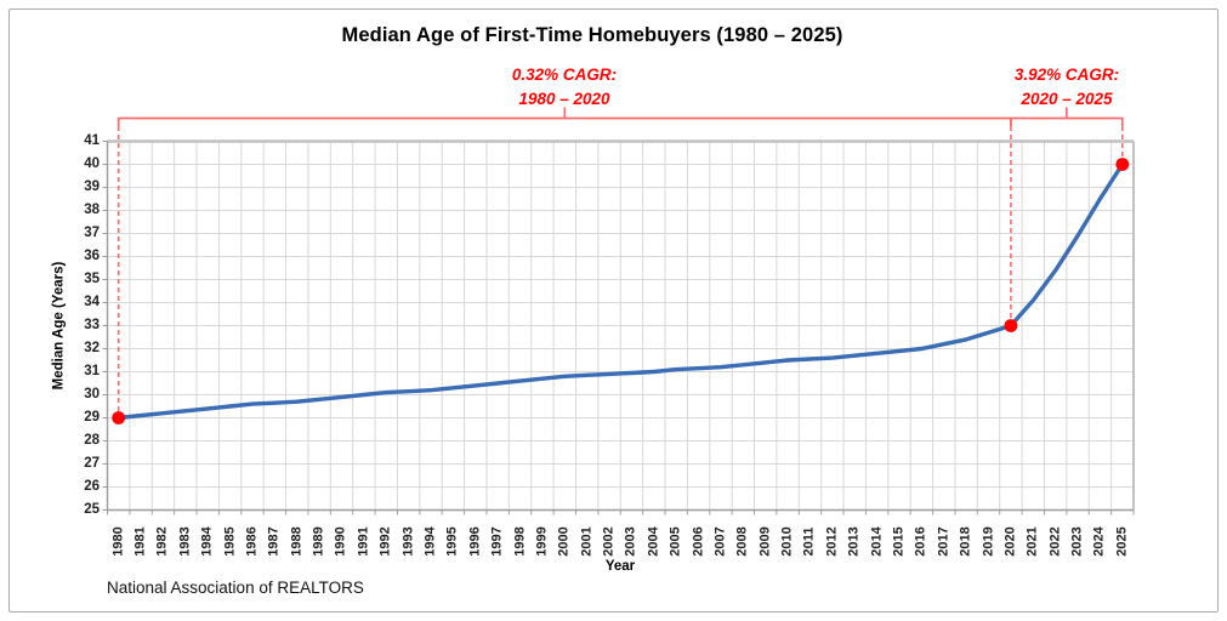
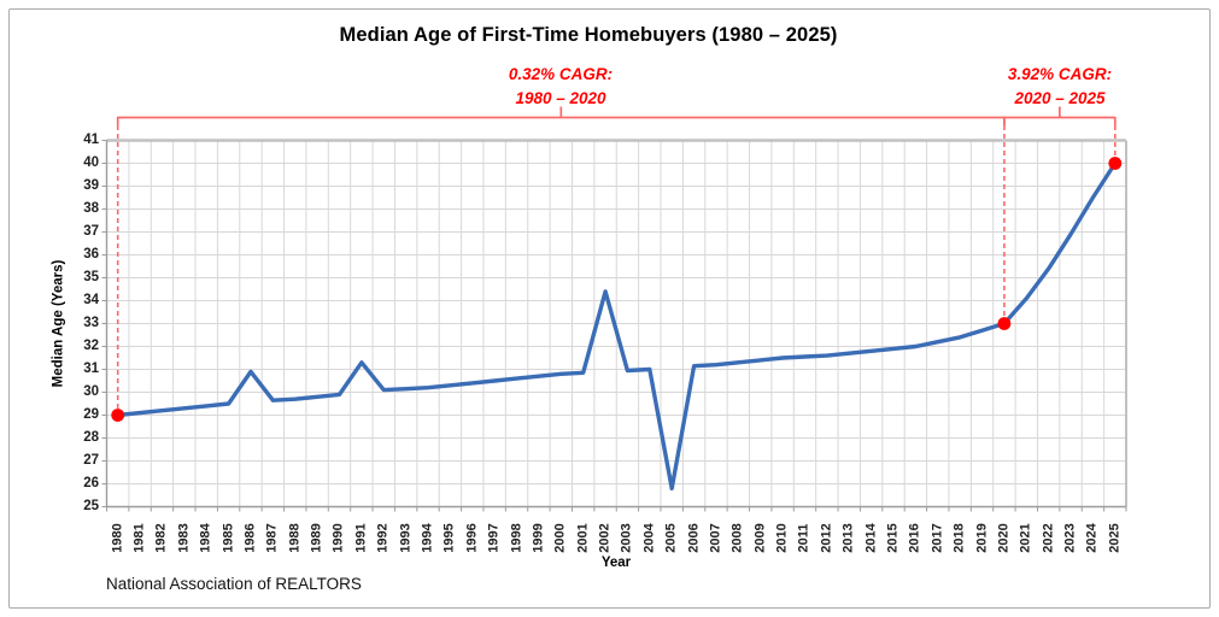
1986: 29.6 -> 30.9
1991: 30.0 -> 31.3
2002: 30.9 -> 34.4
2005: 31.1 -> 25.8
